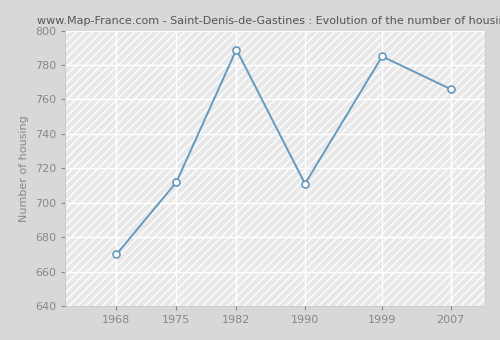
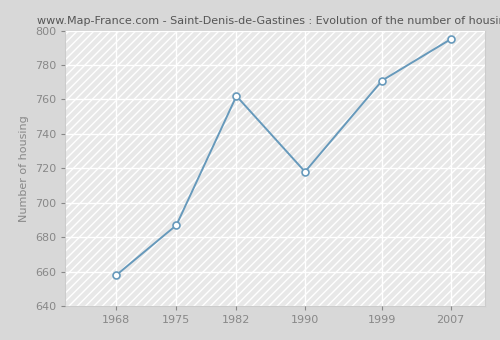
1968: 670 -> 658
1975: 712 -> 687
1982: 789 -> 762
1990: 711 -> 718
1999: 785 -> 771
2007: 766 -> 795
